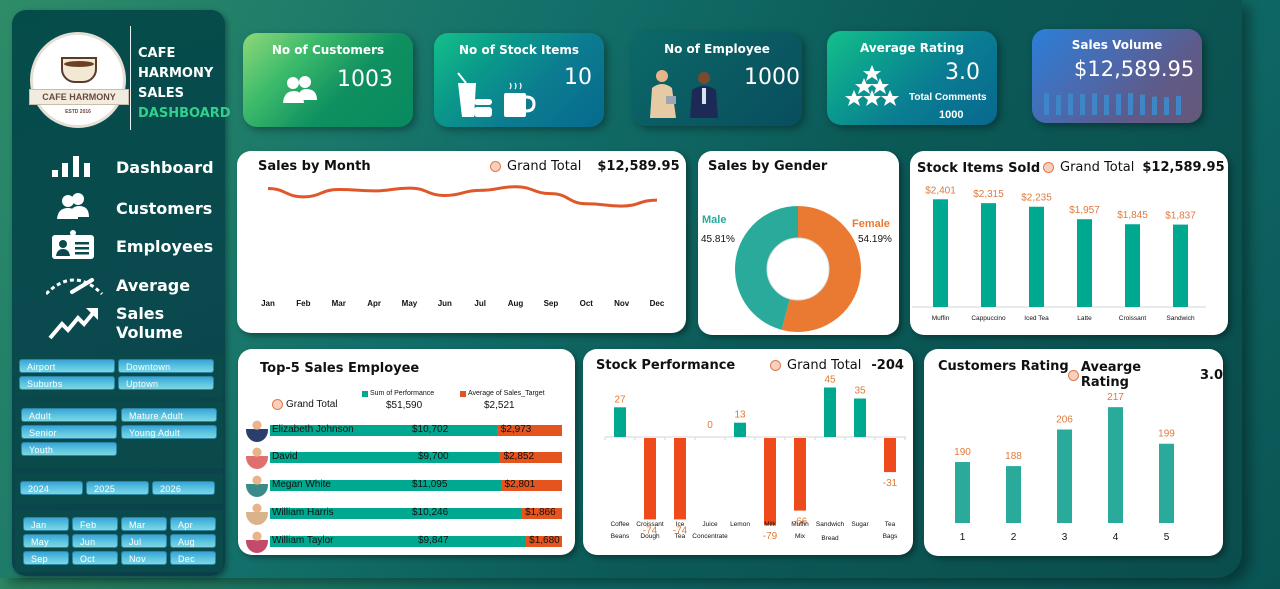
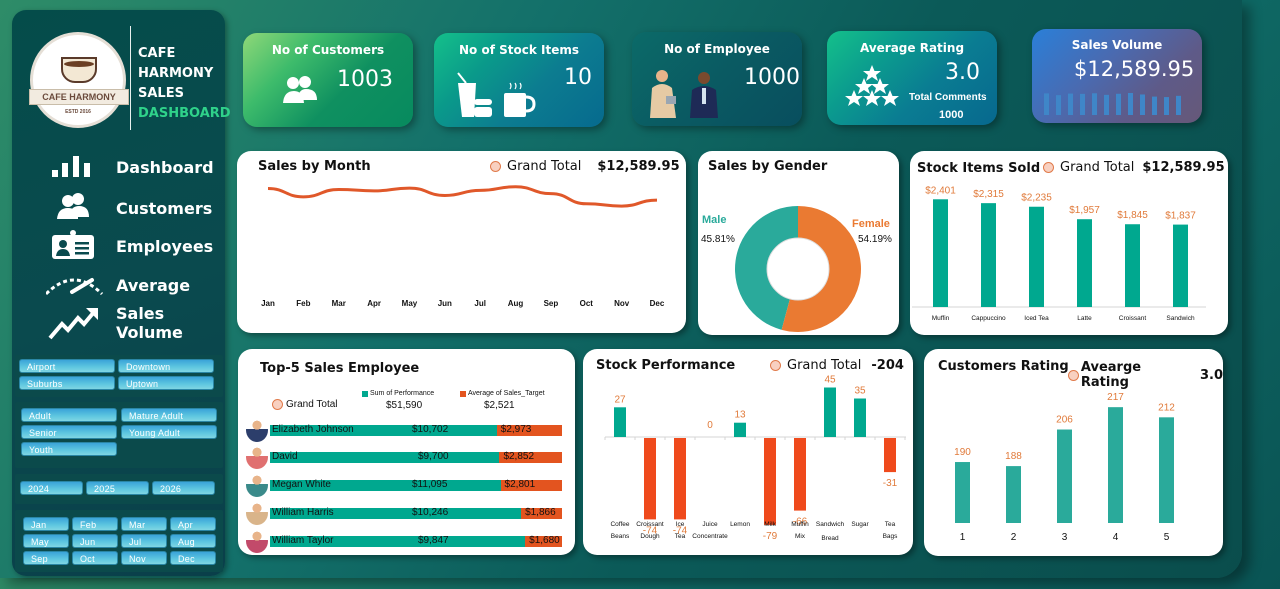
Customers Rating/5: 199 -> 212
